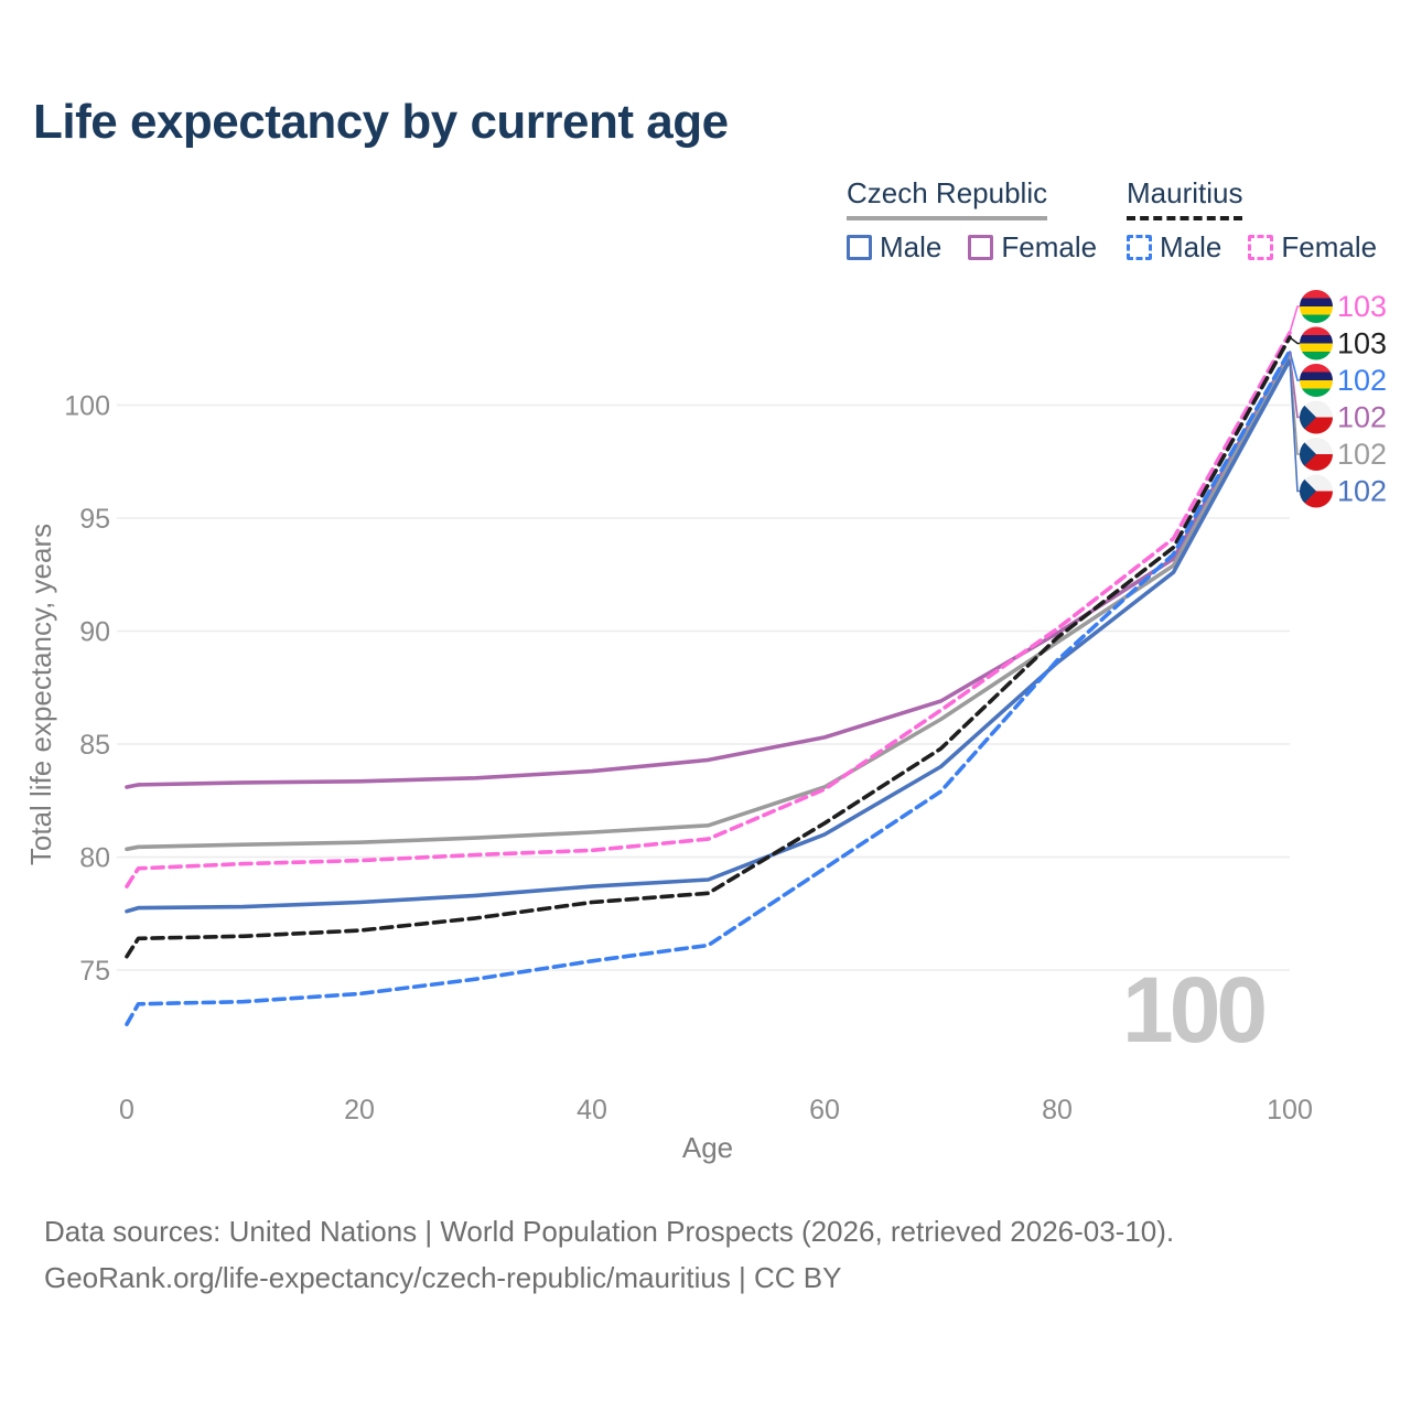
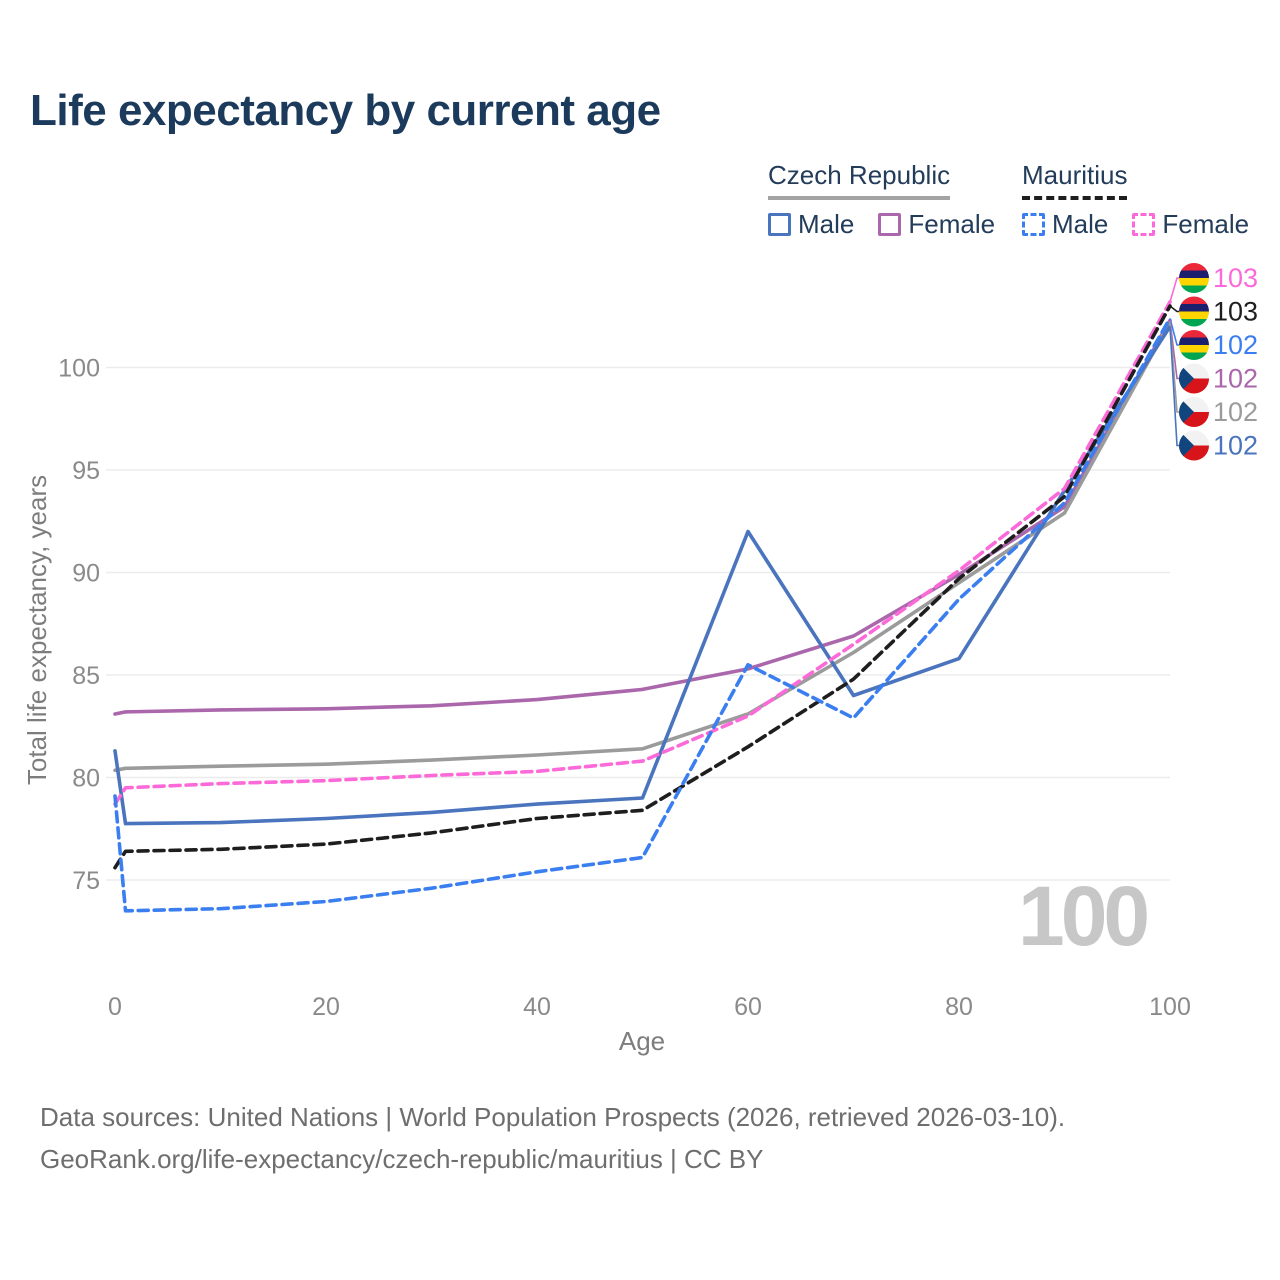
Czech Republic Male/0: 77.6 -> 81.3
Mauritius Male/0: 72.6 -> 79.1
Czech Republic Male/60: 81.0 -> 92.0
Mauritius Male/60: 79.5 -> 85.5
Czech Republic Male/80: 88.6 -> 85.8
Czech Republic Male/90: 92.6 -> 94.0
